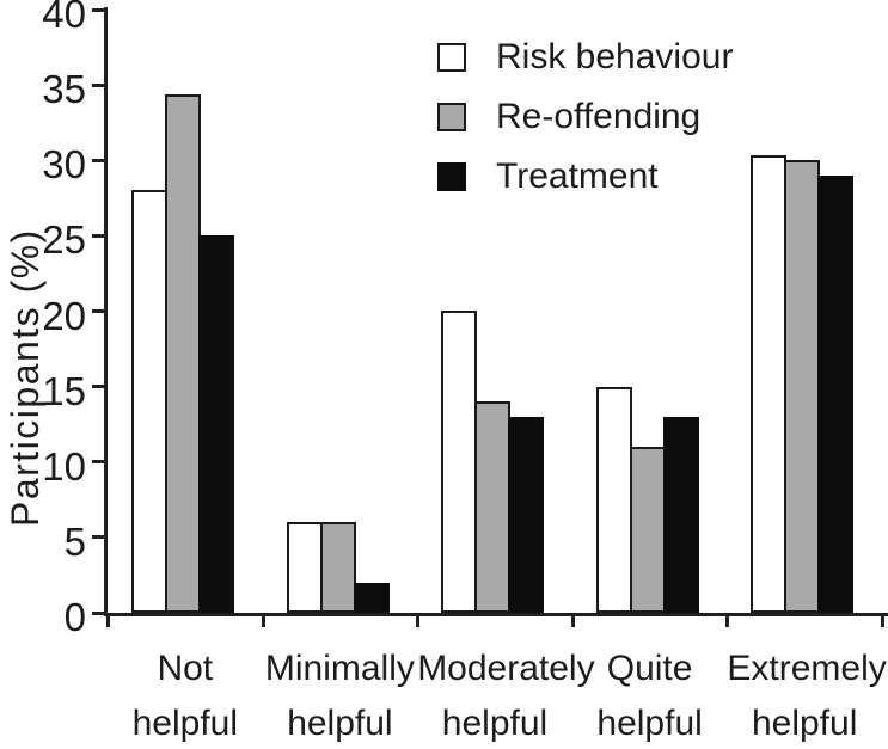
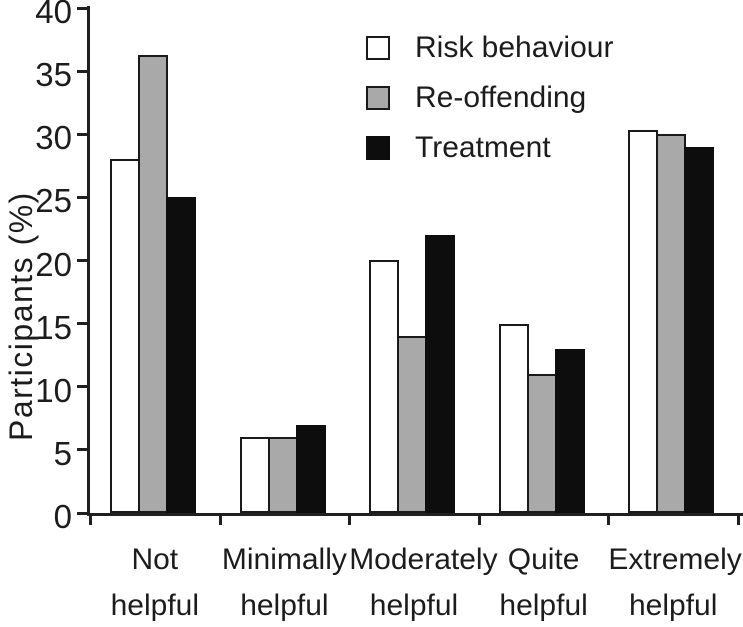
Re-offending/Not helpful: 34.4 -> 36.3
Treatment/Minimally helpful: 2 -> 7
Treatment/Moderately helpful: 13 -> 22
